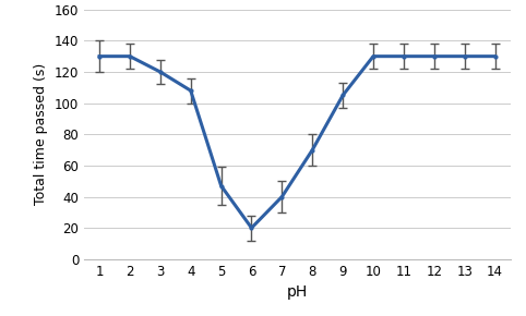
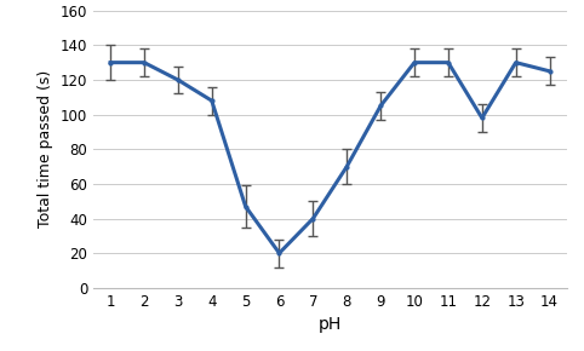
12: 130 -> 98
14: 130 -> 125
